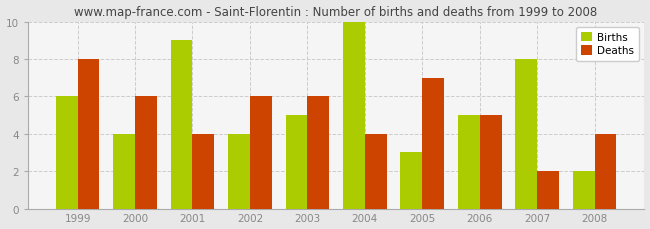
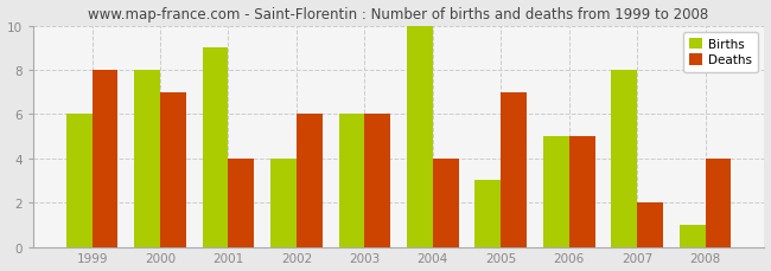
Births/2000: 4 -> 8
Deaths/2000: 6 -> 7
Births/2003: 5 -> 6
Births/2008: 2 -> 1
